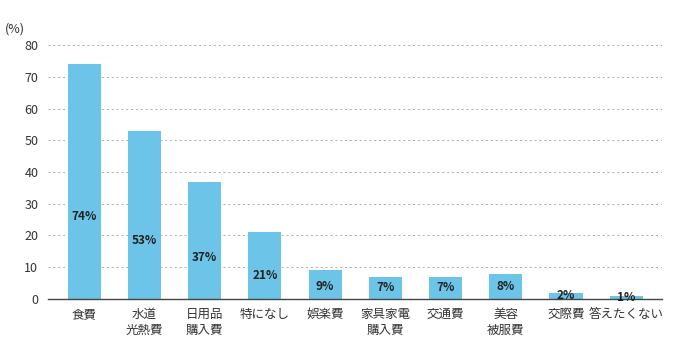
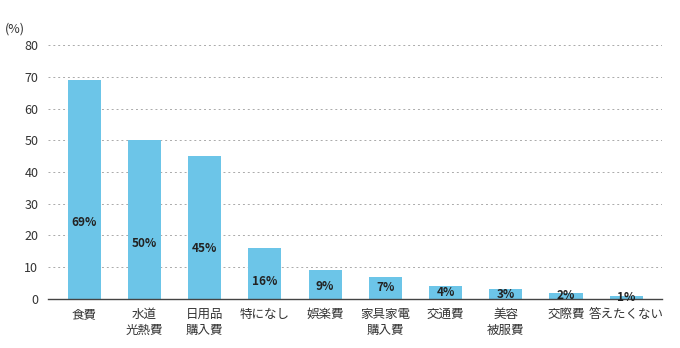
食費: 74% -> 69%
水道 光熱費: 53% -> 50%
日用品 購入費: 37% -> 45%
特になし: 21% -> 16%
交通費: 7% -> 4%
美容 被服費: 8% -> 3%
